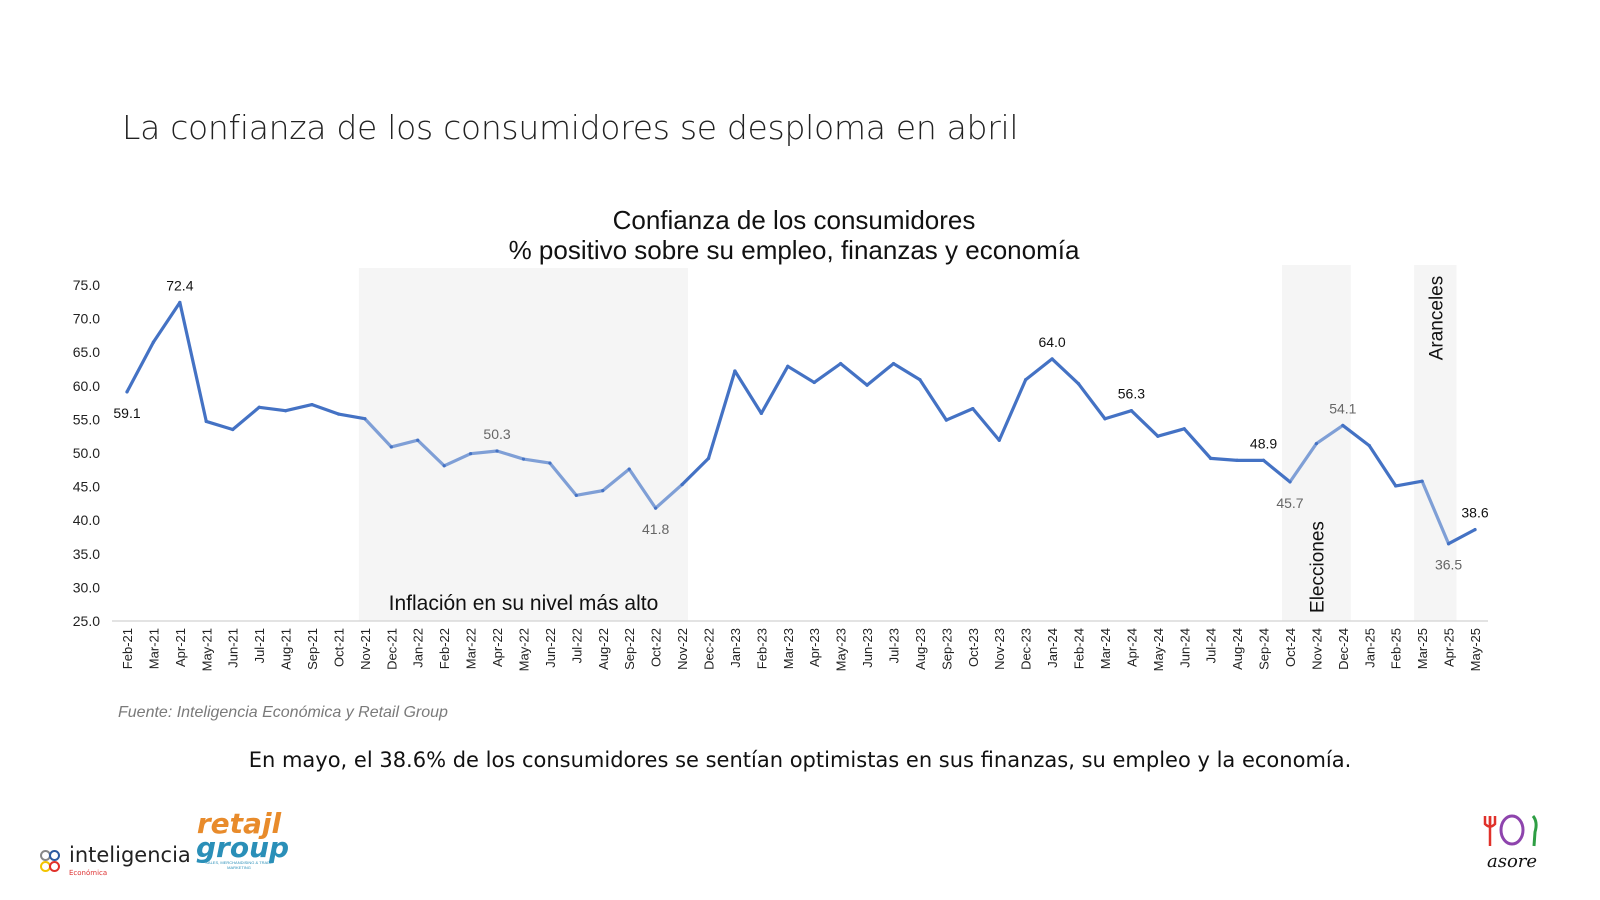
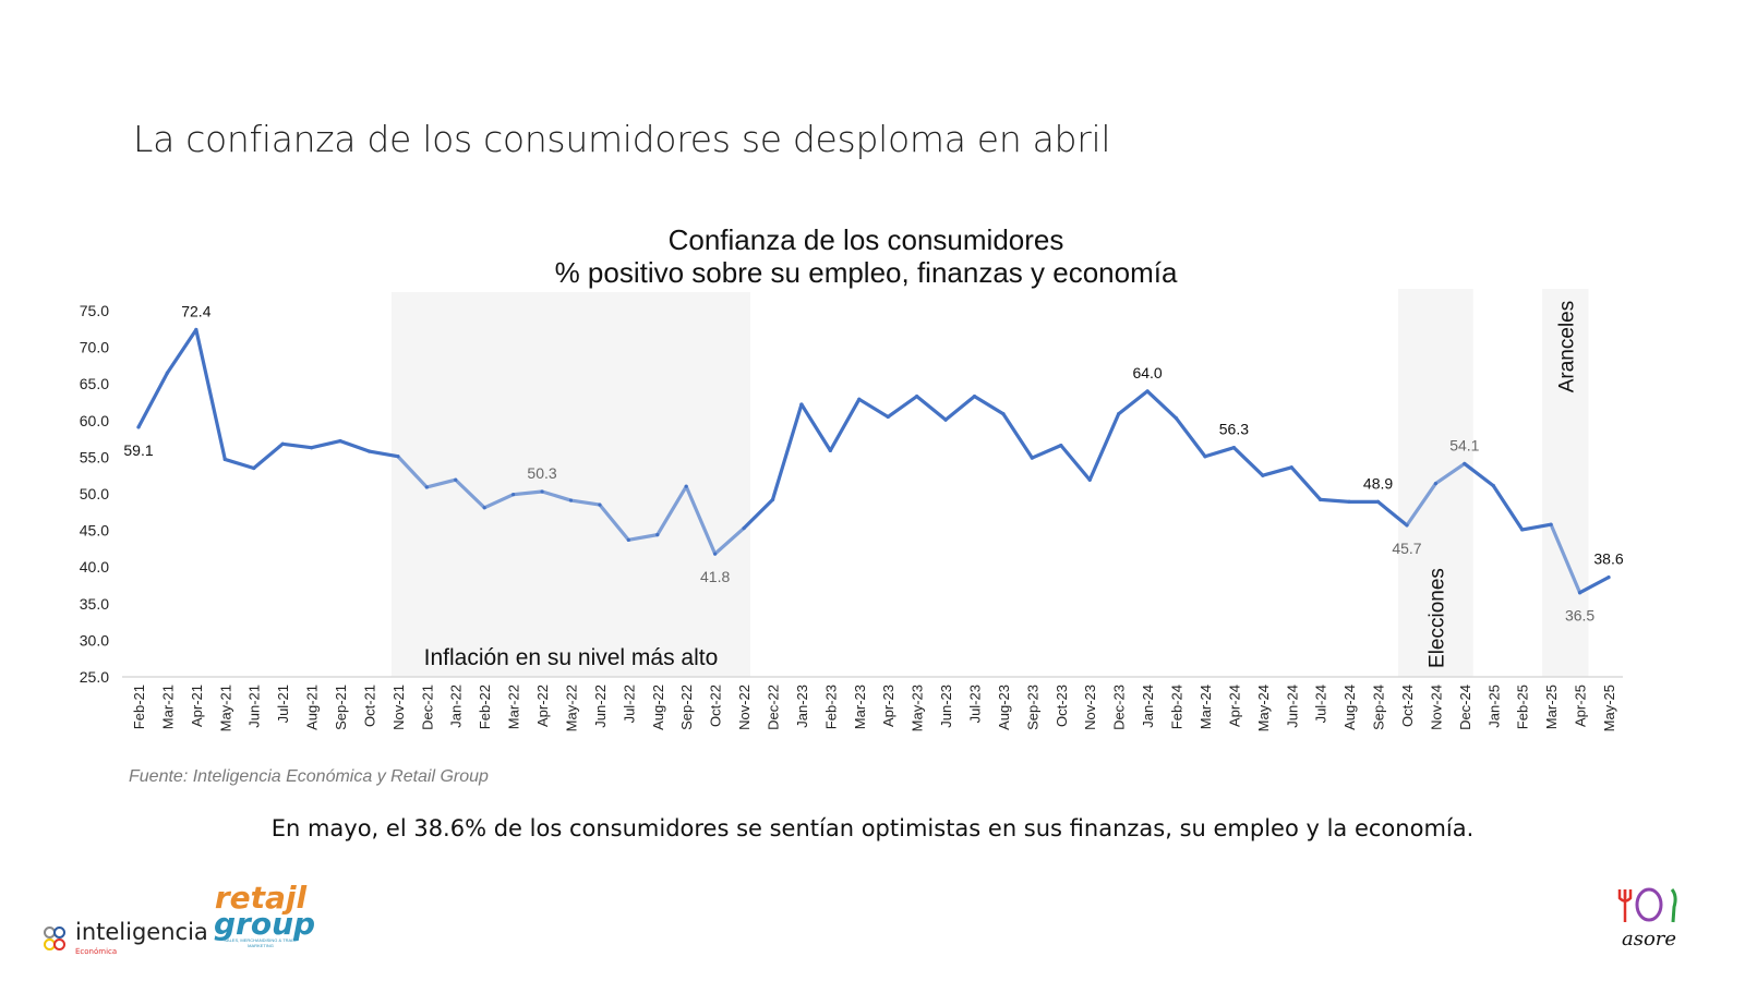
Sep-22: 48 -> 51
